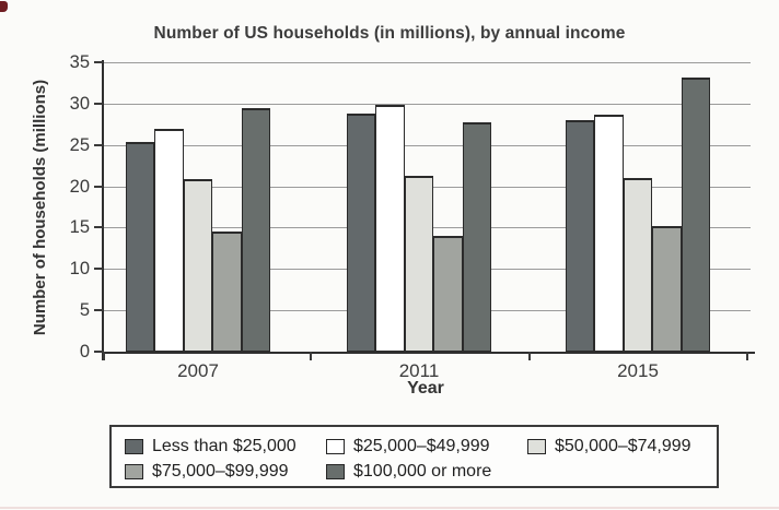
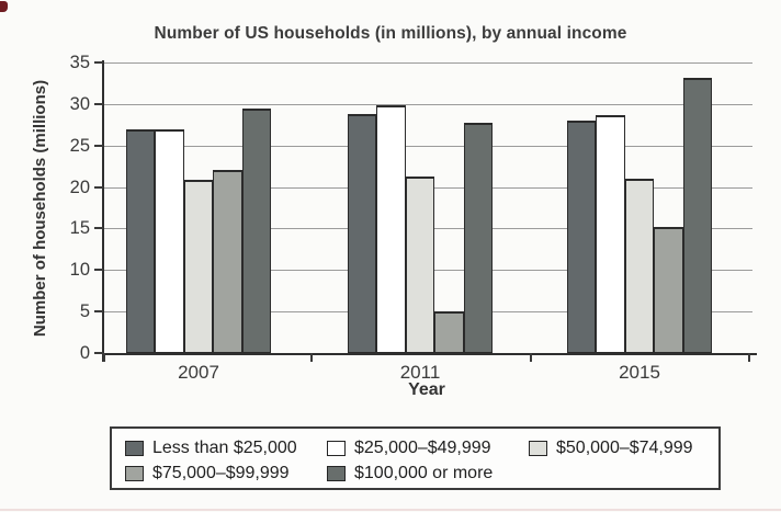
Less than $25,000/2007: 25 -> 27
$75,000–$99,999/2007: 14 -> 22
$75,000–$99,999/2011: 14 -> 5
